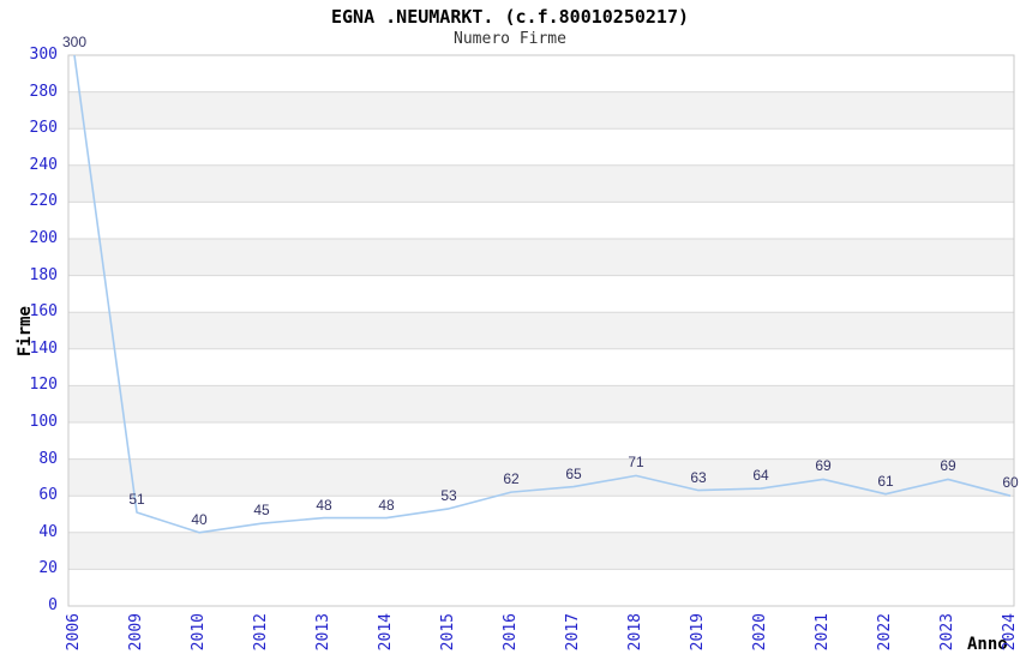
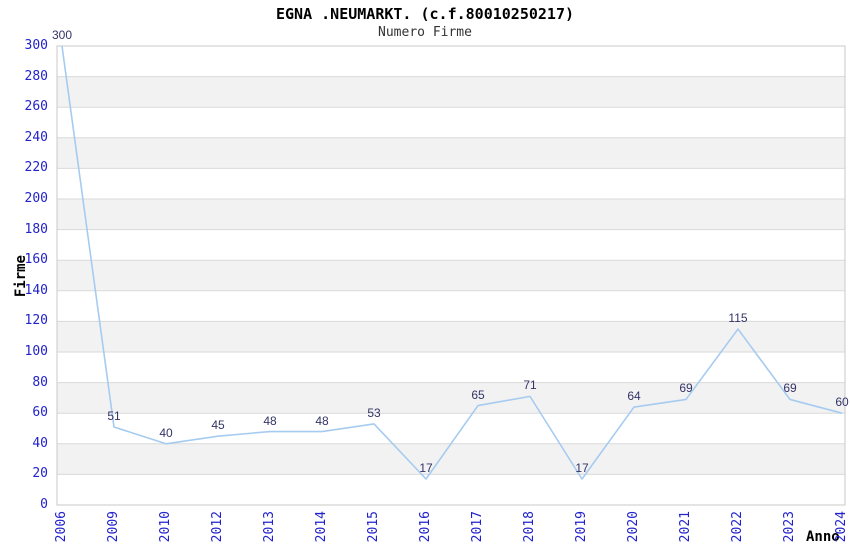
2016: 62 -> 17
2019: 63 -> 17
2022: 61 -> 115
